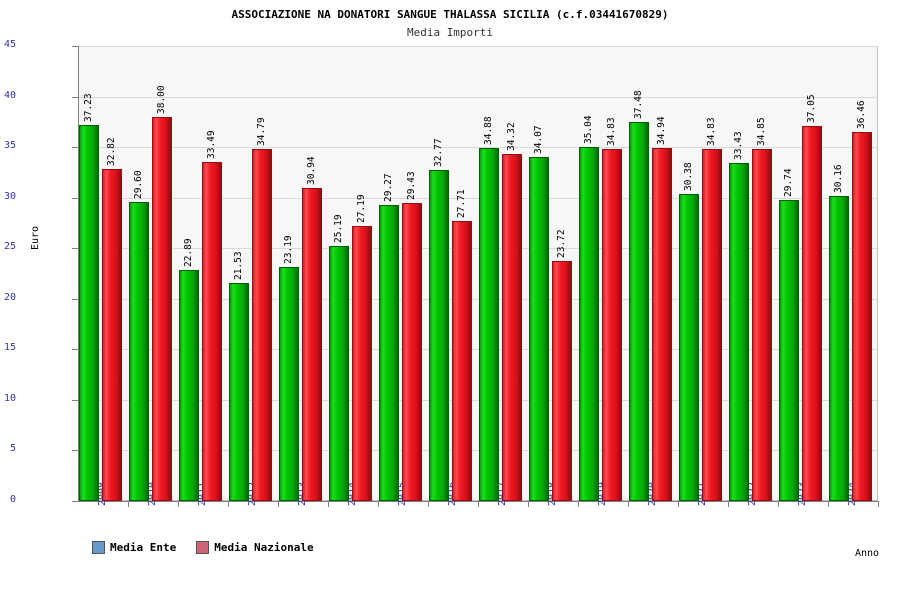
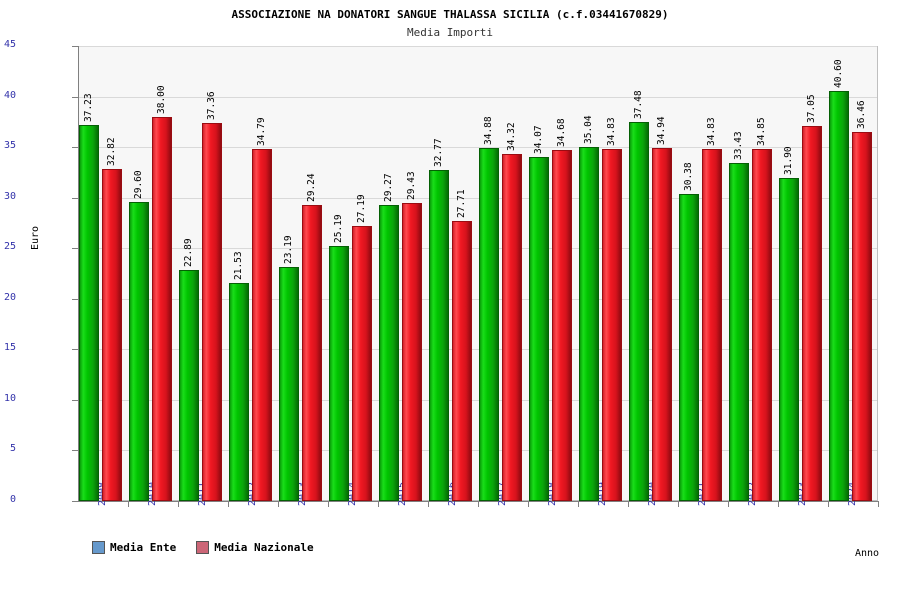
Media Nazionale/2011: 33.49 -> 37.36
Media Nazionale/2013: 30.94 -> 29.24
Media Nazionale/2018: 23.72 -> 34.68
Media Ente/2023: 29.74 -> 31.90
Media Ente/2024: 30.16 -> 40.60
